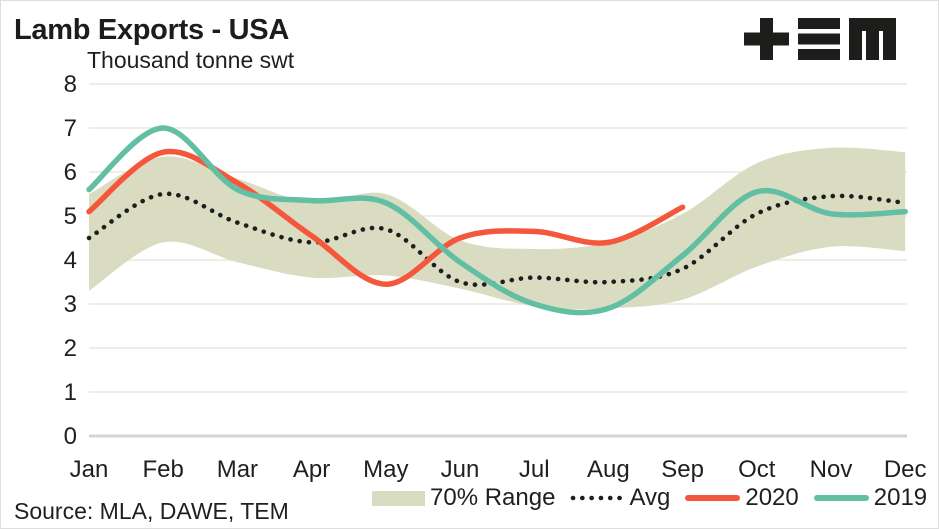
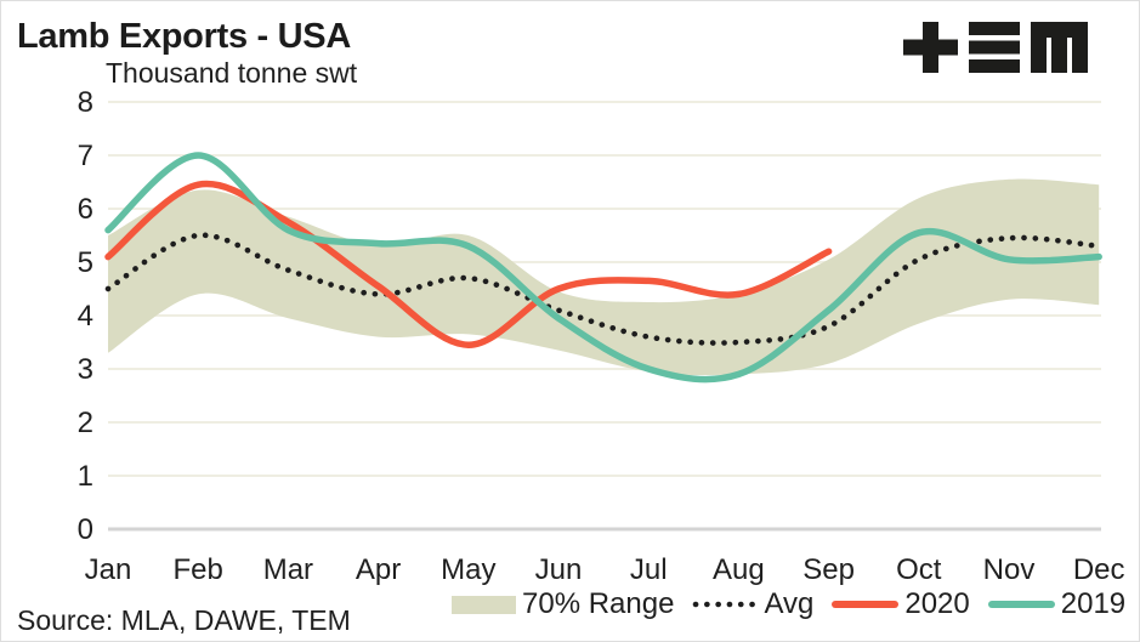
Avg/Jun: 3.5 -> 4.1
